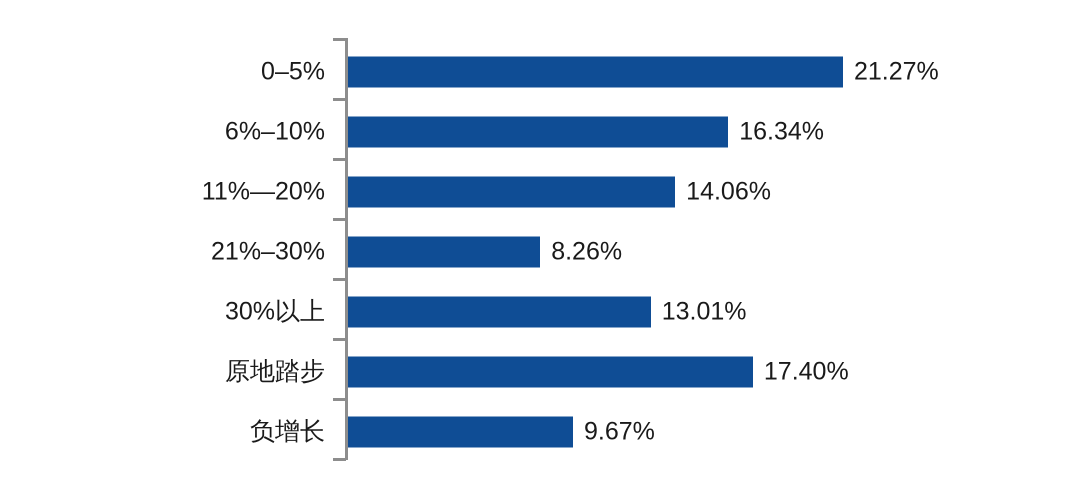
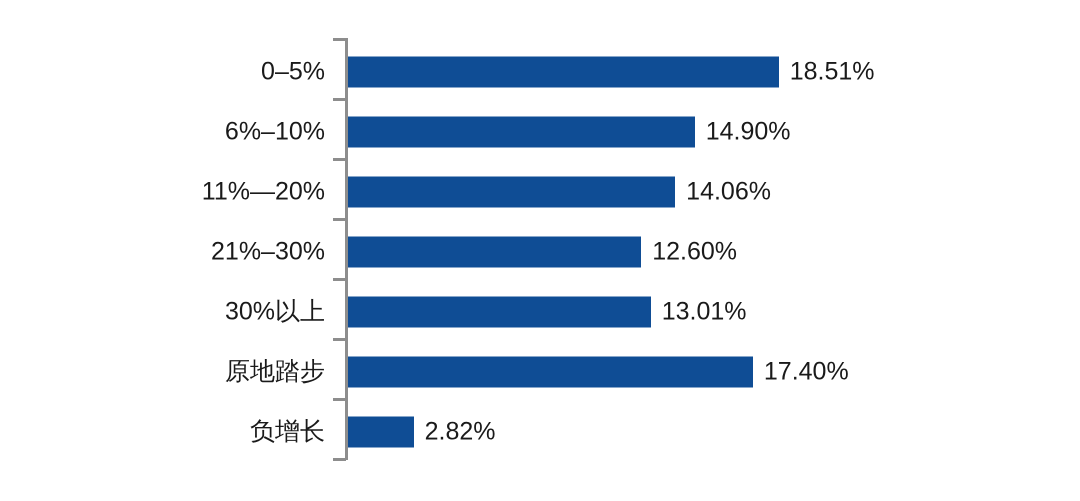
0–5%: 21.27% -> 18.51%
6%–10%: 16.34% -> 14.90%
21%–30%: 8.26% -> 12.60%
负增长: 9.67% -> 2.82%
